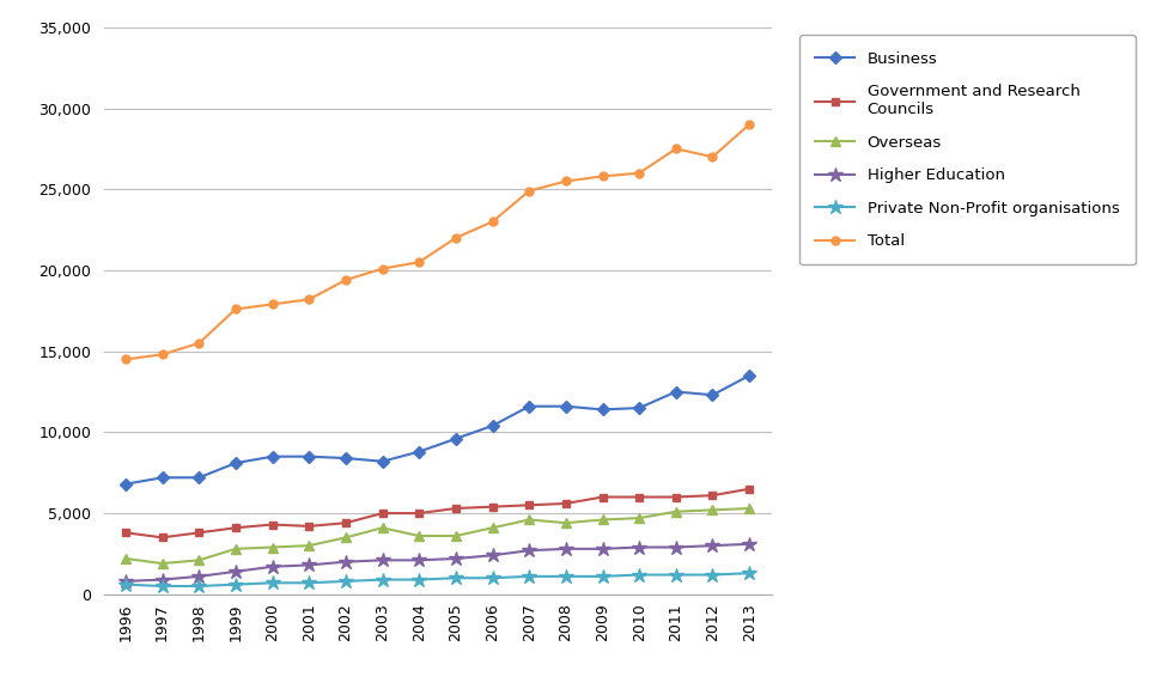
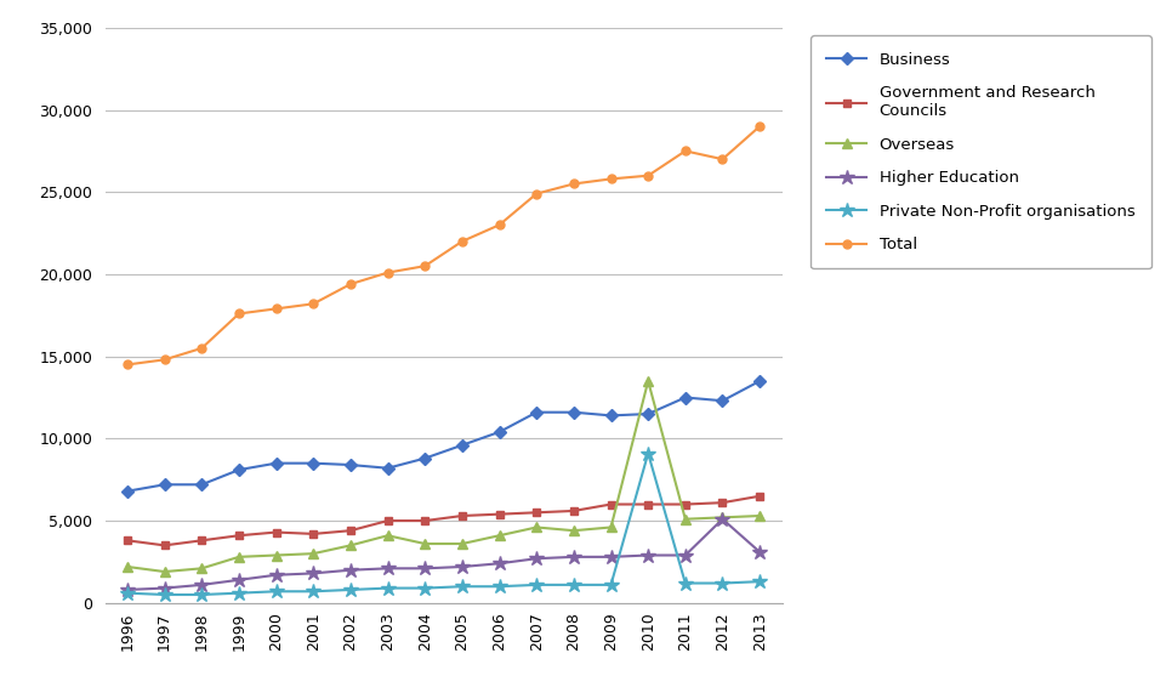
Overseas/2010: 4,700 -> 13,500
Private Non-Profit organisations/2010: 1,200 -> 9,100
Higher Education/2012: 3,000 -> 5,100
